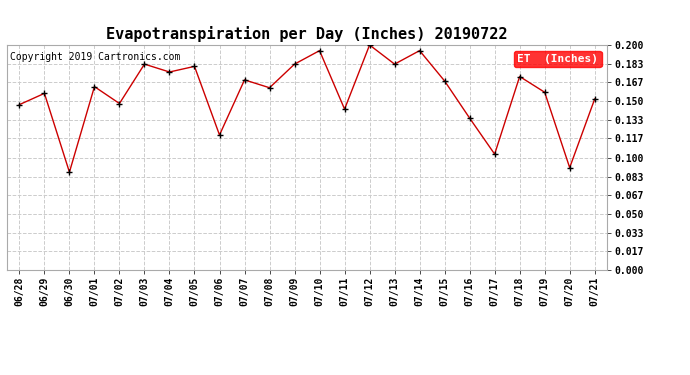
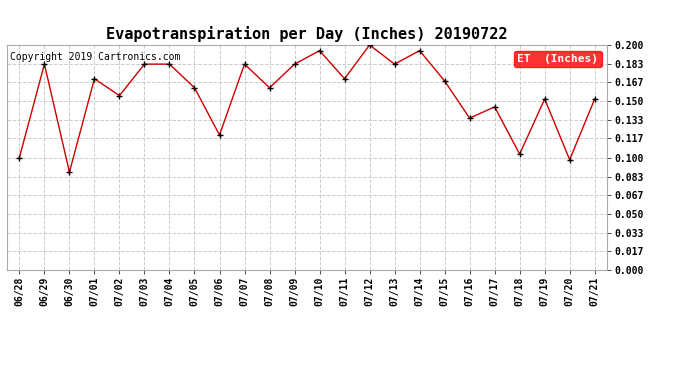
06/28: 0.147 -> 0.100
06/29: 0.157 -> 0.183
07/01: 0.163 -> 0.170
07/02: 0.148 -> 0.155
07/04: 0.176 -> 0.183
07/05: 0.181 -> 0.162
07/07: 0.169 -> 0.183
07/11: 0.143 -> 0.170
07/17: 0.103 -> 0.145
07/18: 0.172 -> 0.103
07/19: 0.158 -> 0.152
07/20: 0.091 -> 0.098
